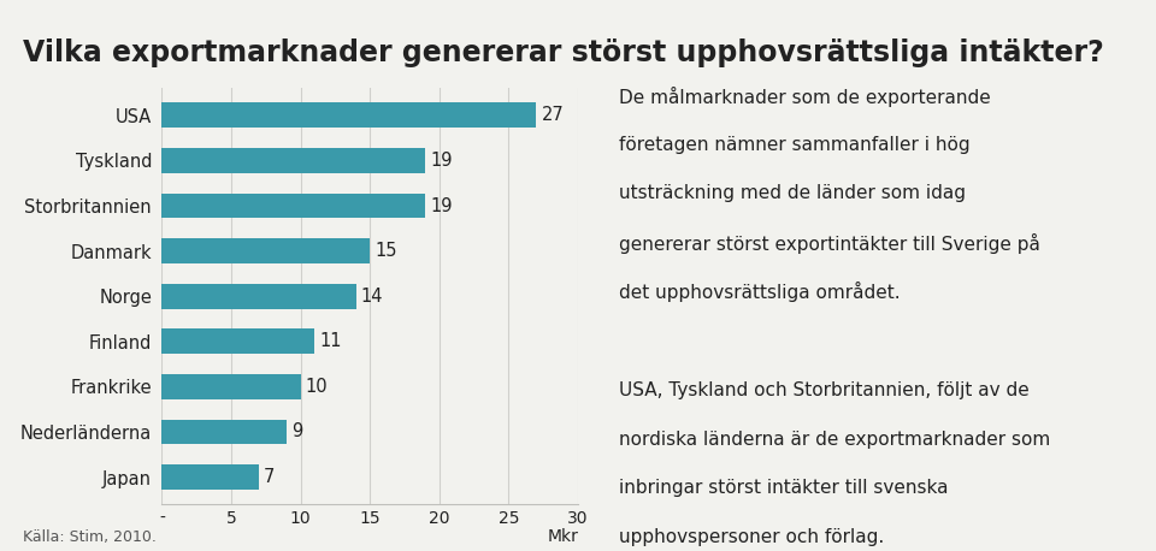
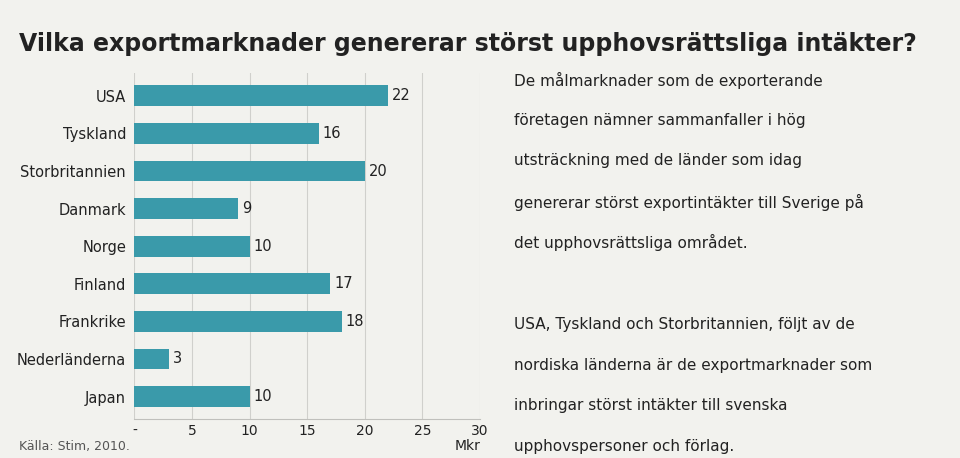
USA: 27 -> 22
Tyskland: 19 -> 16
Storbritannien: 19 -> 20
Danmark: 15 -> 9
Norge: 14 -> 10
Finland: 11 -> 17
Frankrike: 10 -> 18
Nederländerna: 9 -> 3
Japan: 7 -> 10
